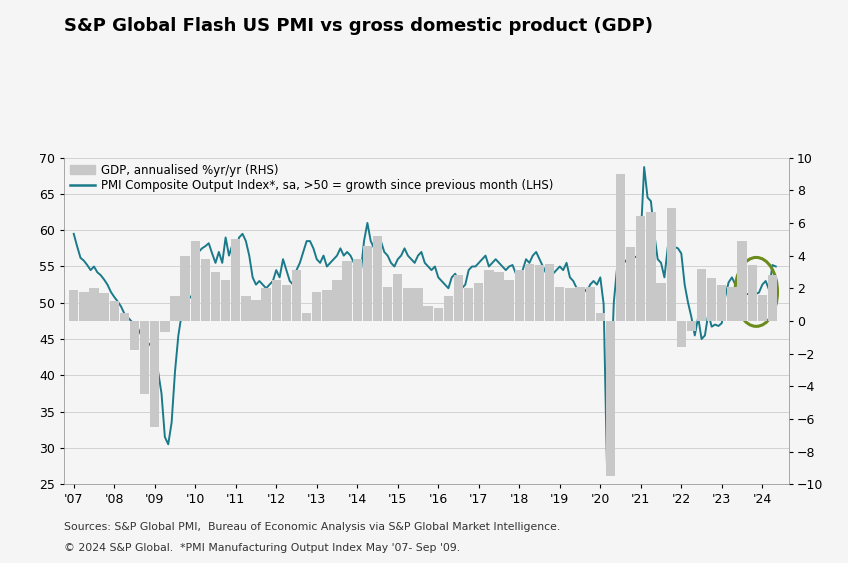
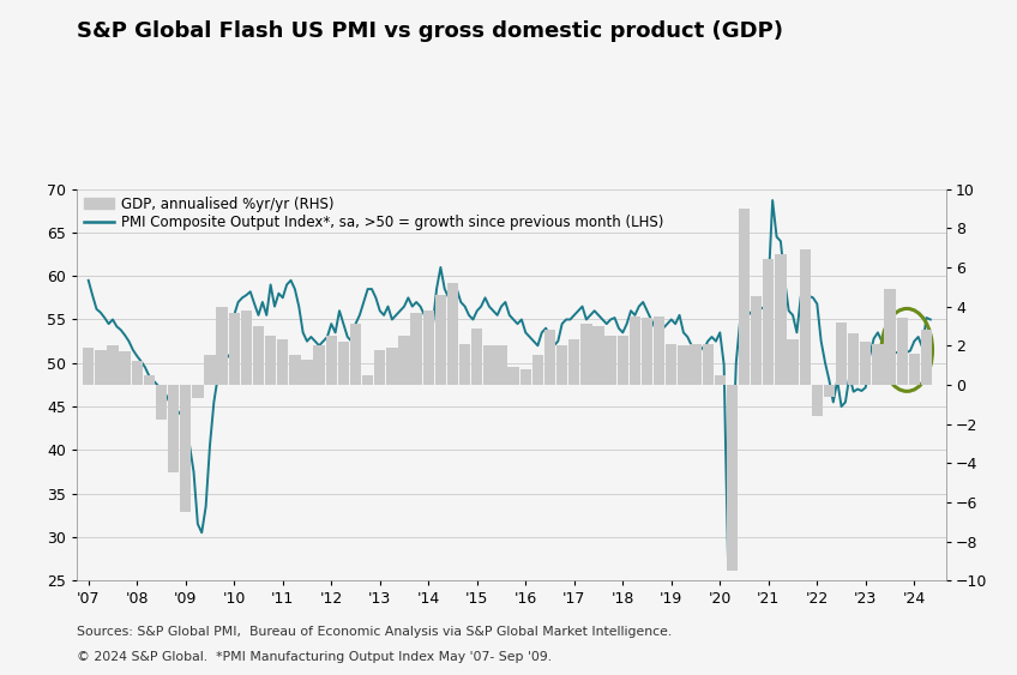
GDP, annualised %yr/yr (RHS)/'10: 4.9 -> 3.7
GDP, annualised %yr/yr (RHS)/'11: 5.0 -> 2.3
GDP, annualised %yr/yr (RHS)/'18: 3.1 -> 2.5
